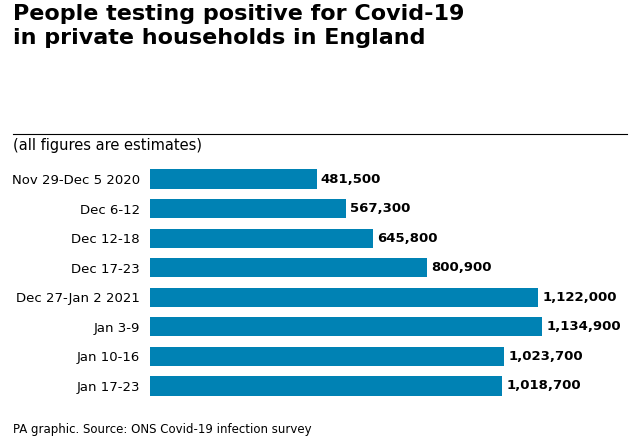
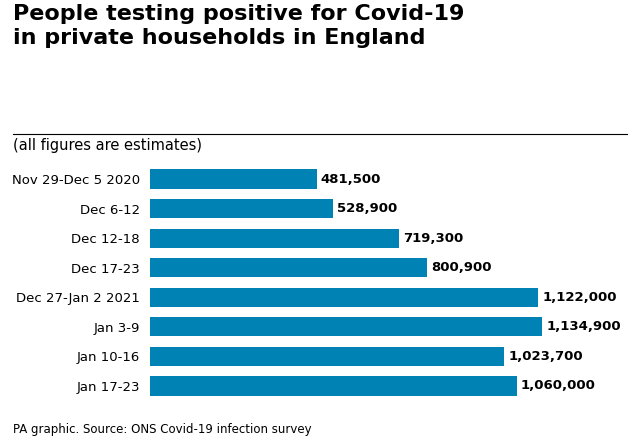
Dec 6-12: 567,300 -> 528,900
Dec 12-18: 645,800 -> 719,300
Jan 17-23: 1,018,700 -> 1,060,000
